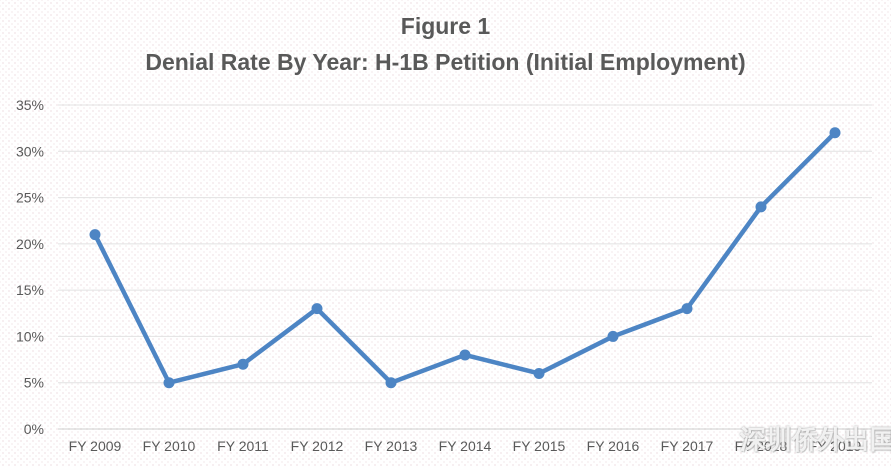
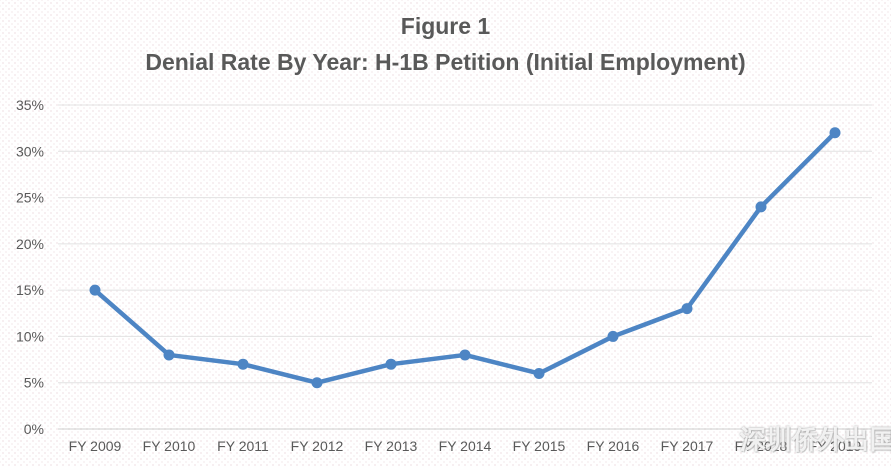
FY 2009: 21% -> 15%
FY 2010: 5% -> 8%
FY 2012: 13% -> 5%
FY 2013: 5% -> 7%
